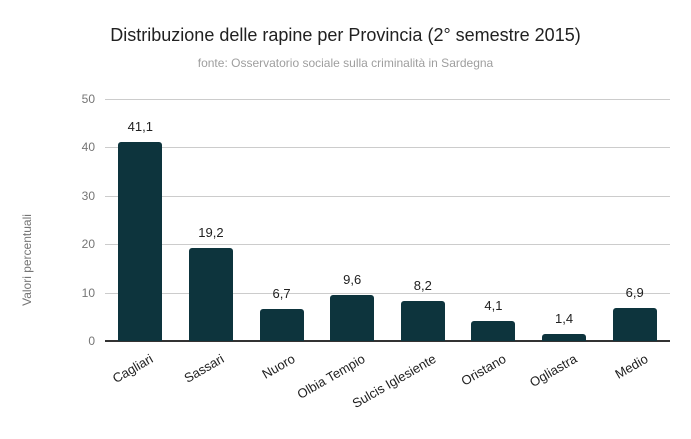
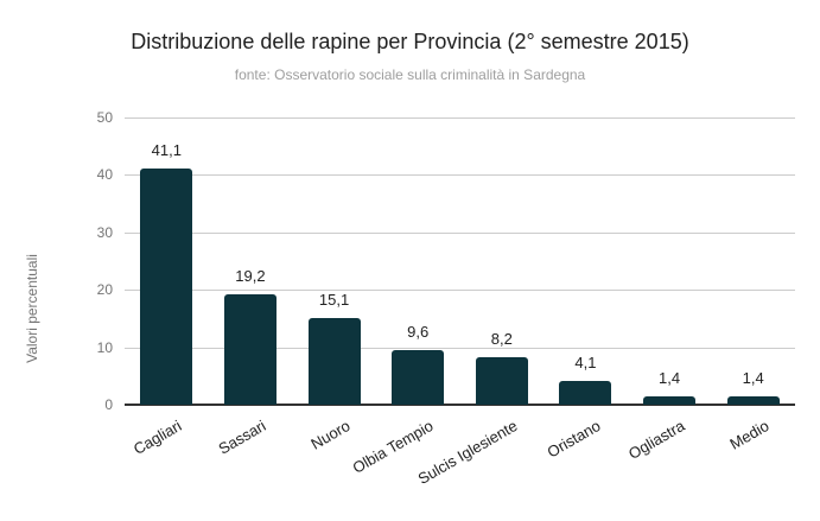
Nuoro: 6,7 -> 15,1
Medio: 6,9 -> 1,4
